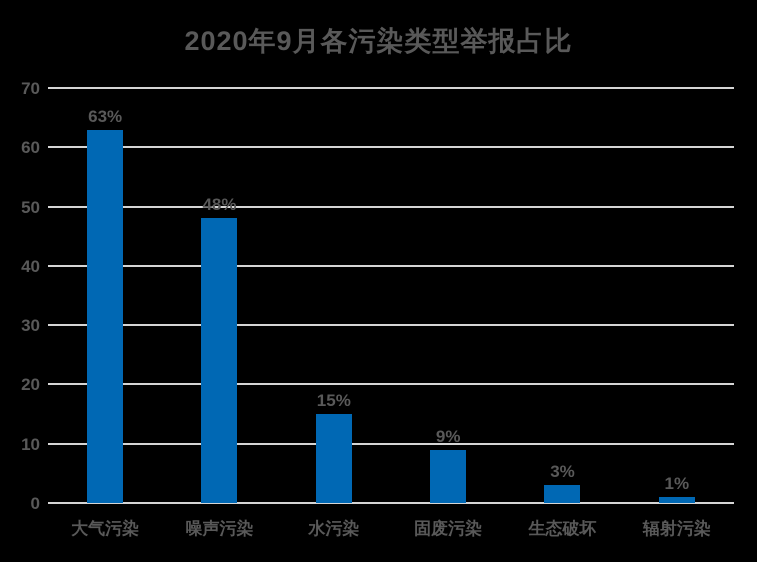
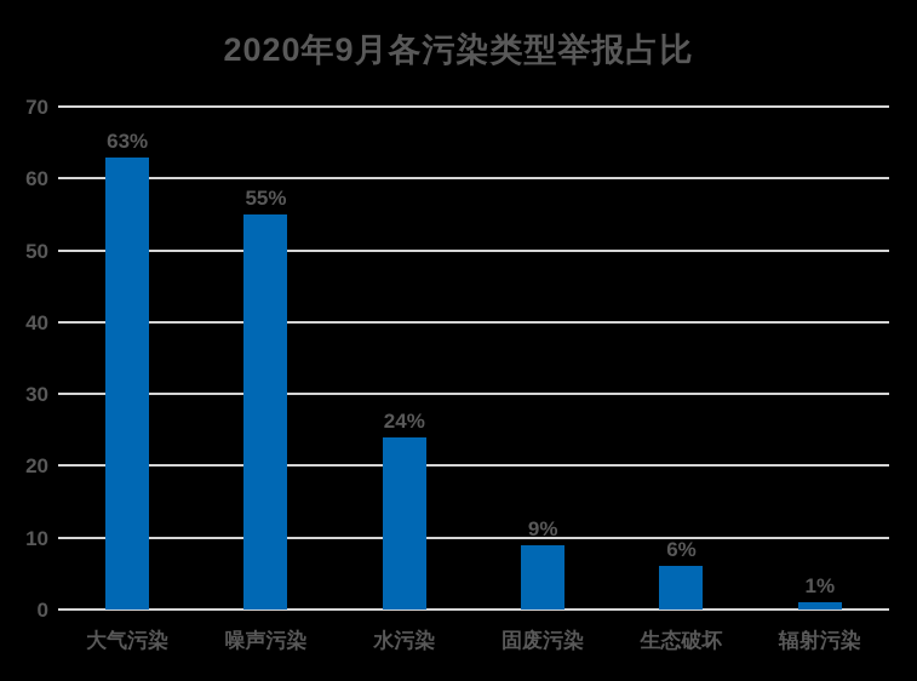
噪声污染: 48% -> 55%
水污染: 15% -> 24%
生态破坏: 3% -> 6%
